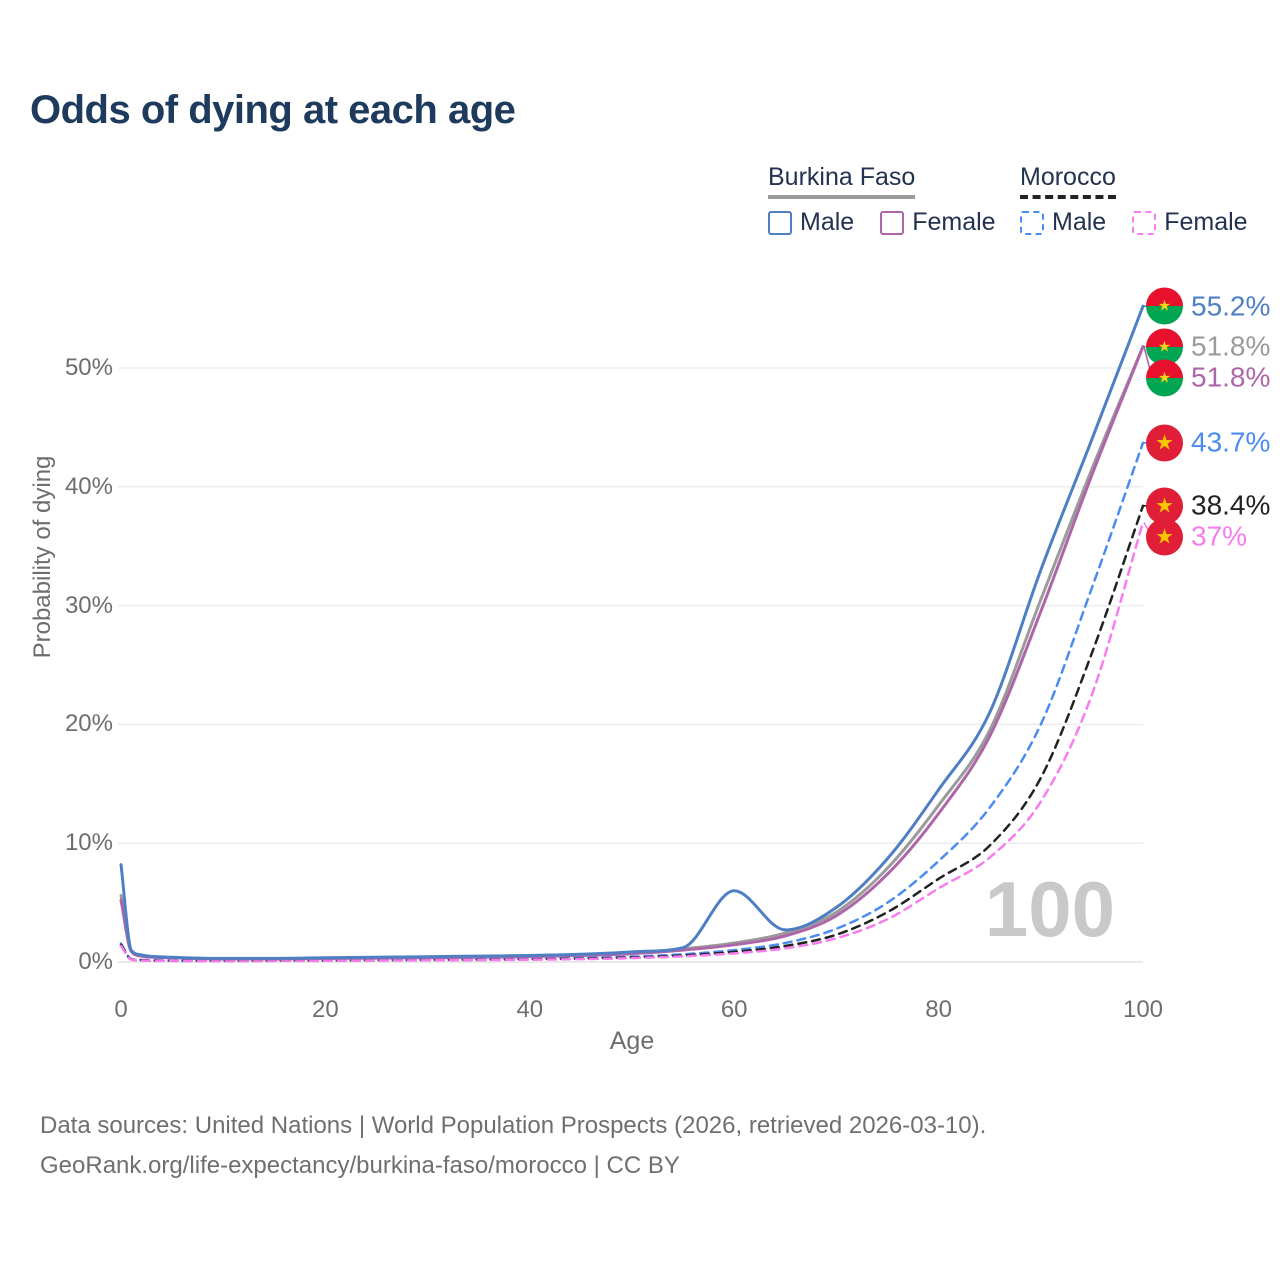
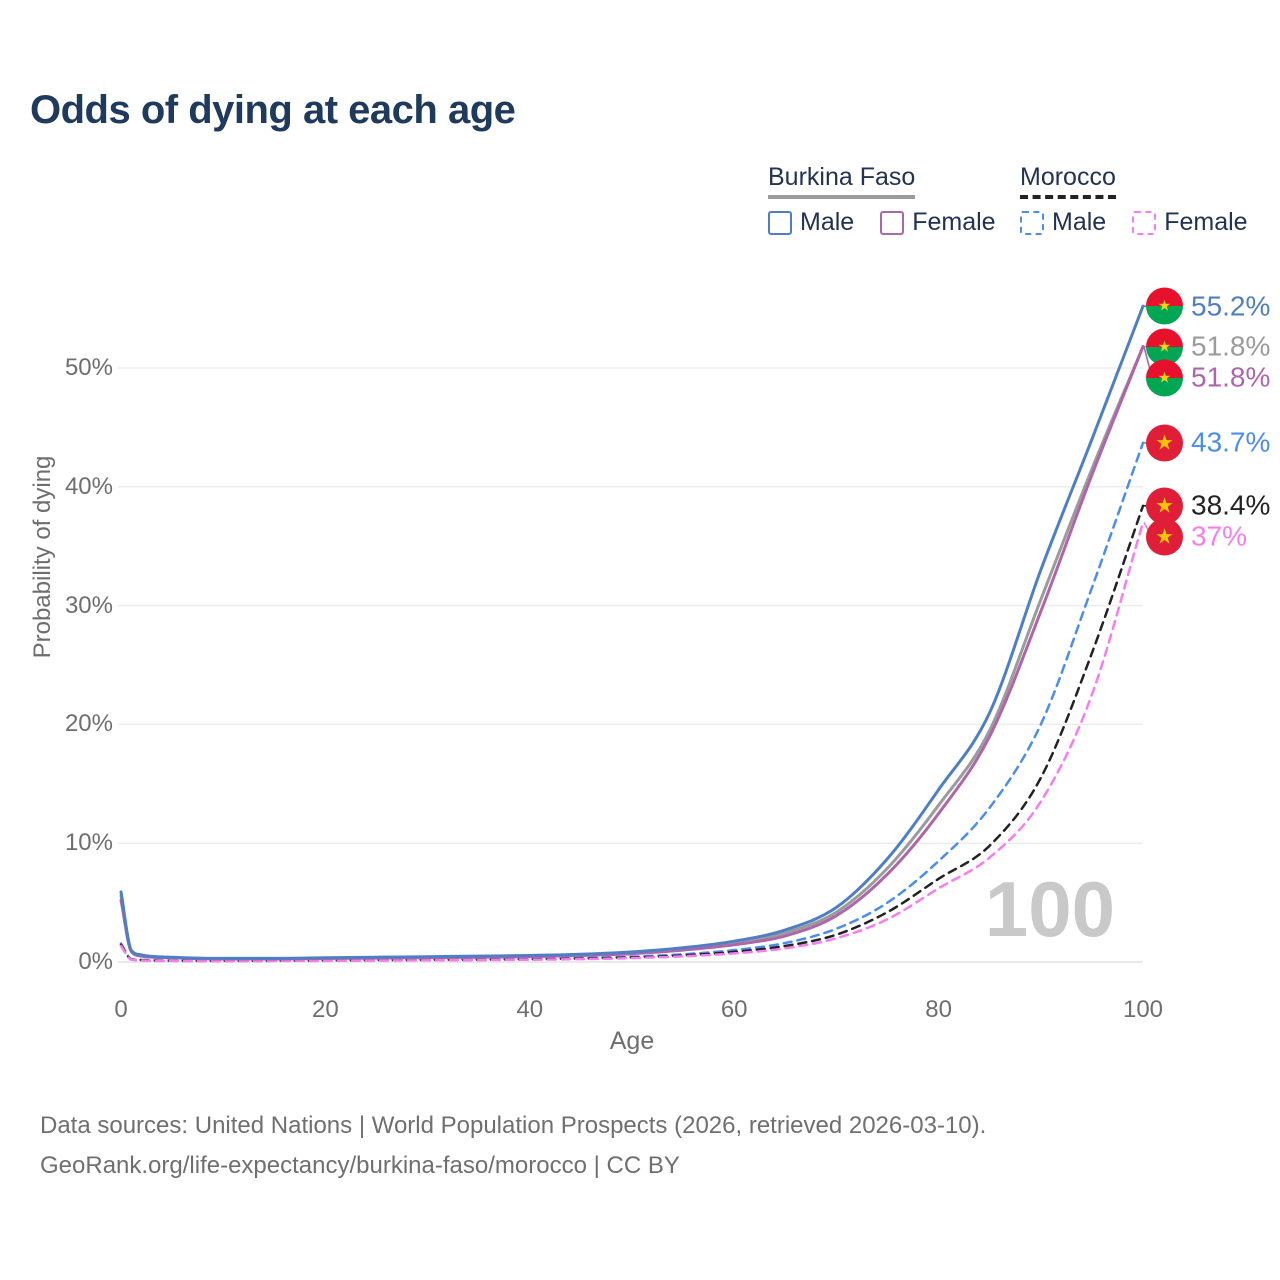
Burkina Faso Male/0: 8.2% -> 5.9%
Burkina Faso Male/60: 6.0% -> 1.8%
